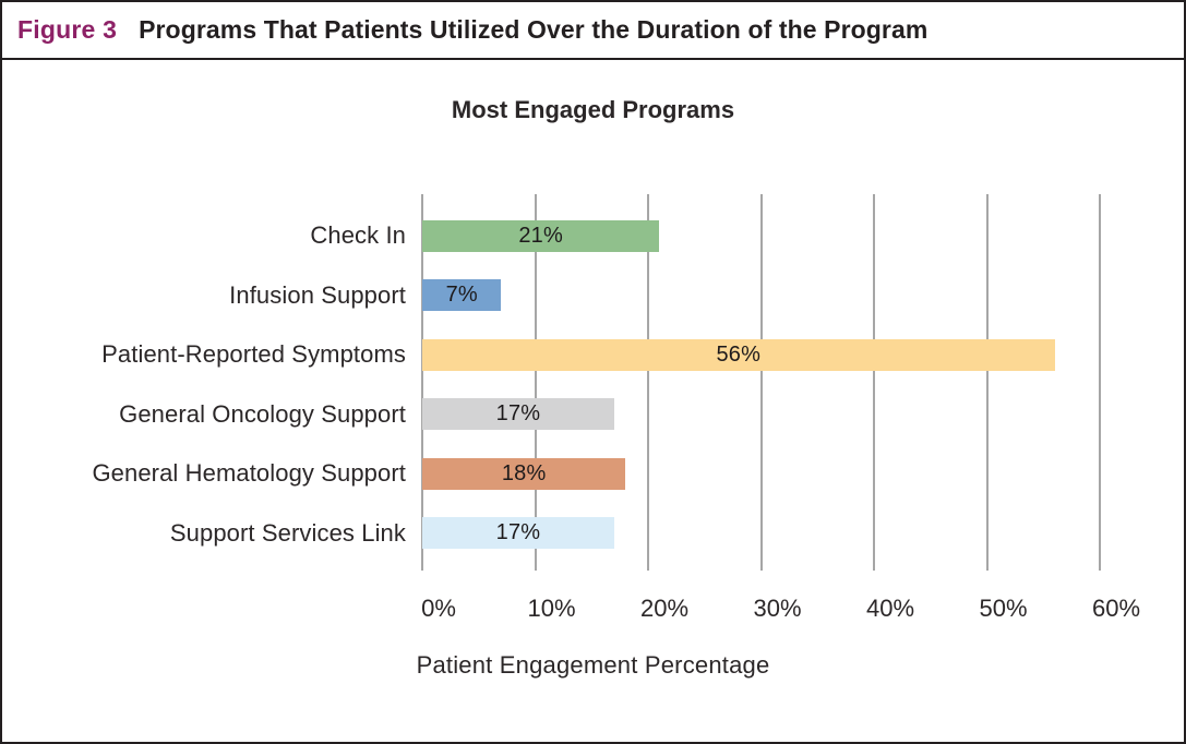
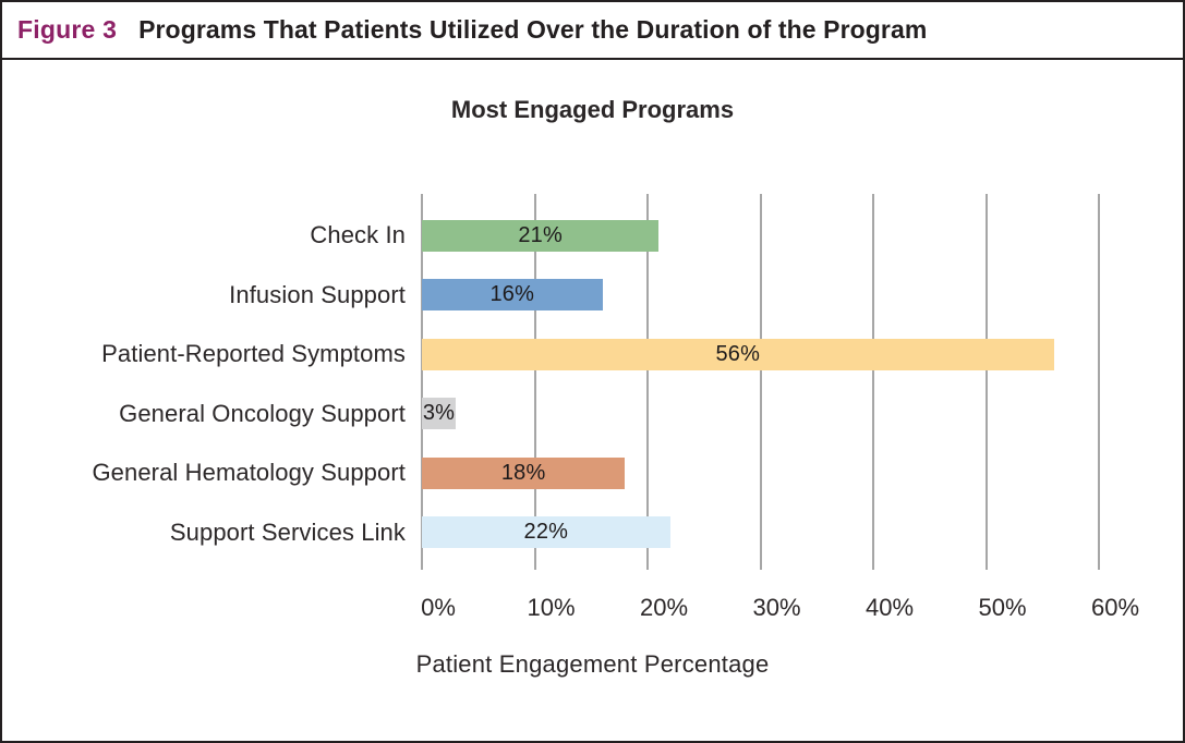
Infusion Support: 7% -> 16%
General Oncology Support: 17% -> 3%
Support Services Link: 17% -> 22%
